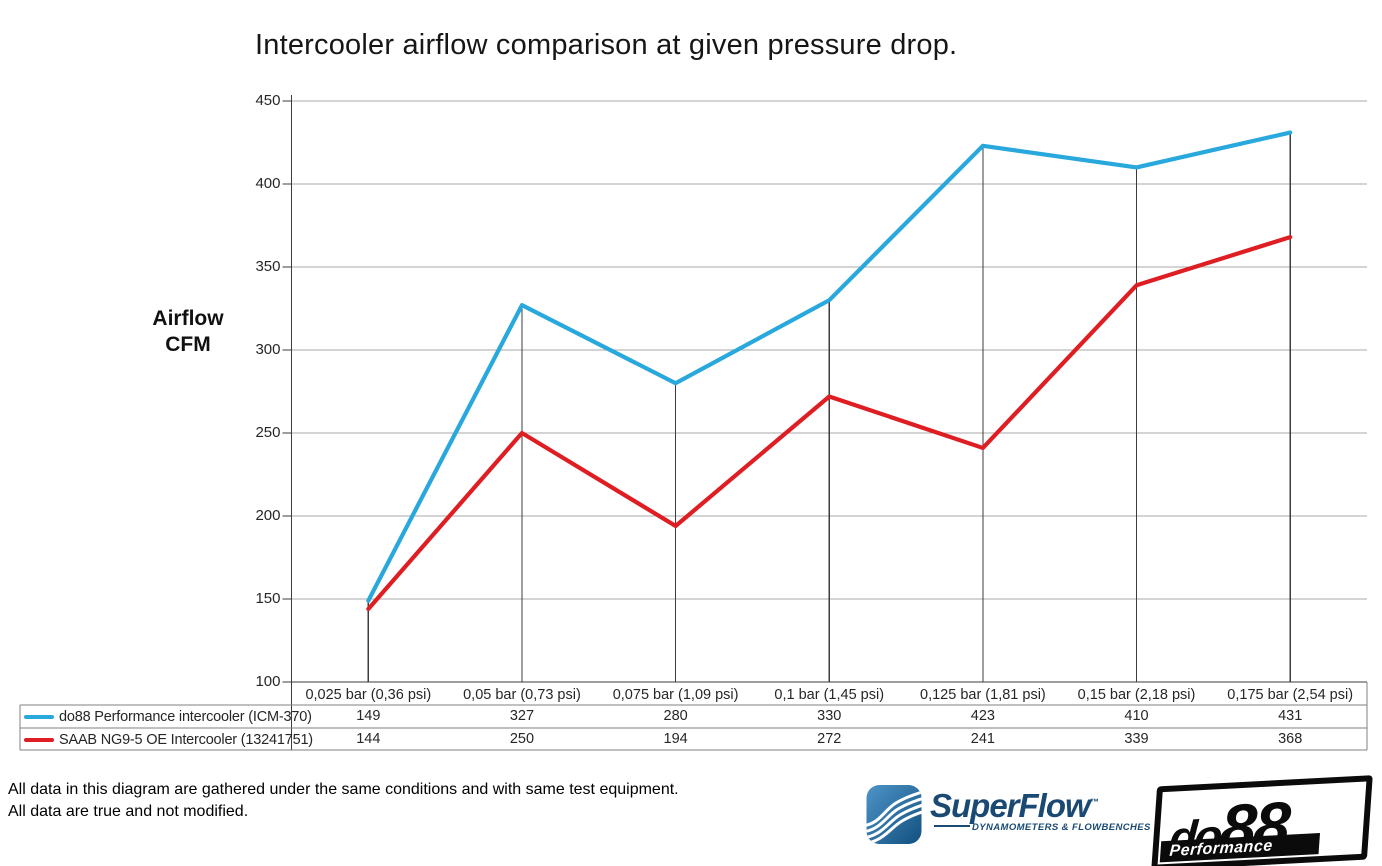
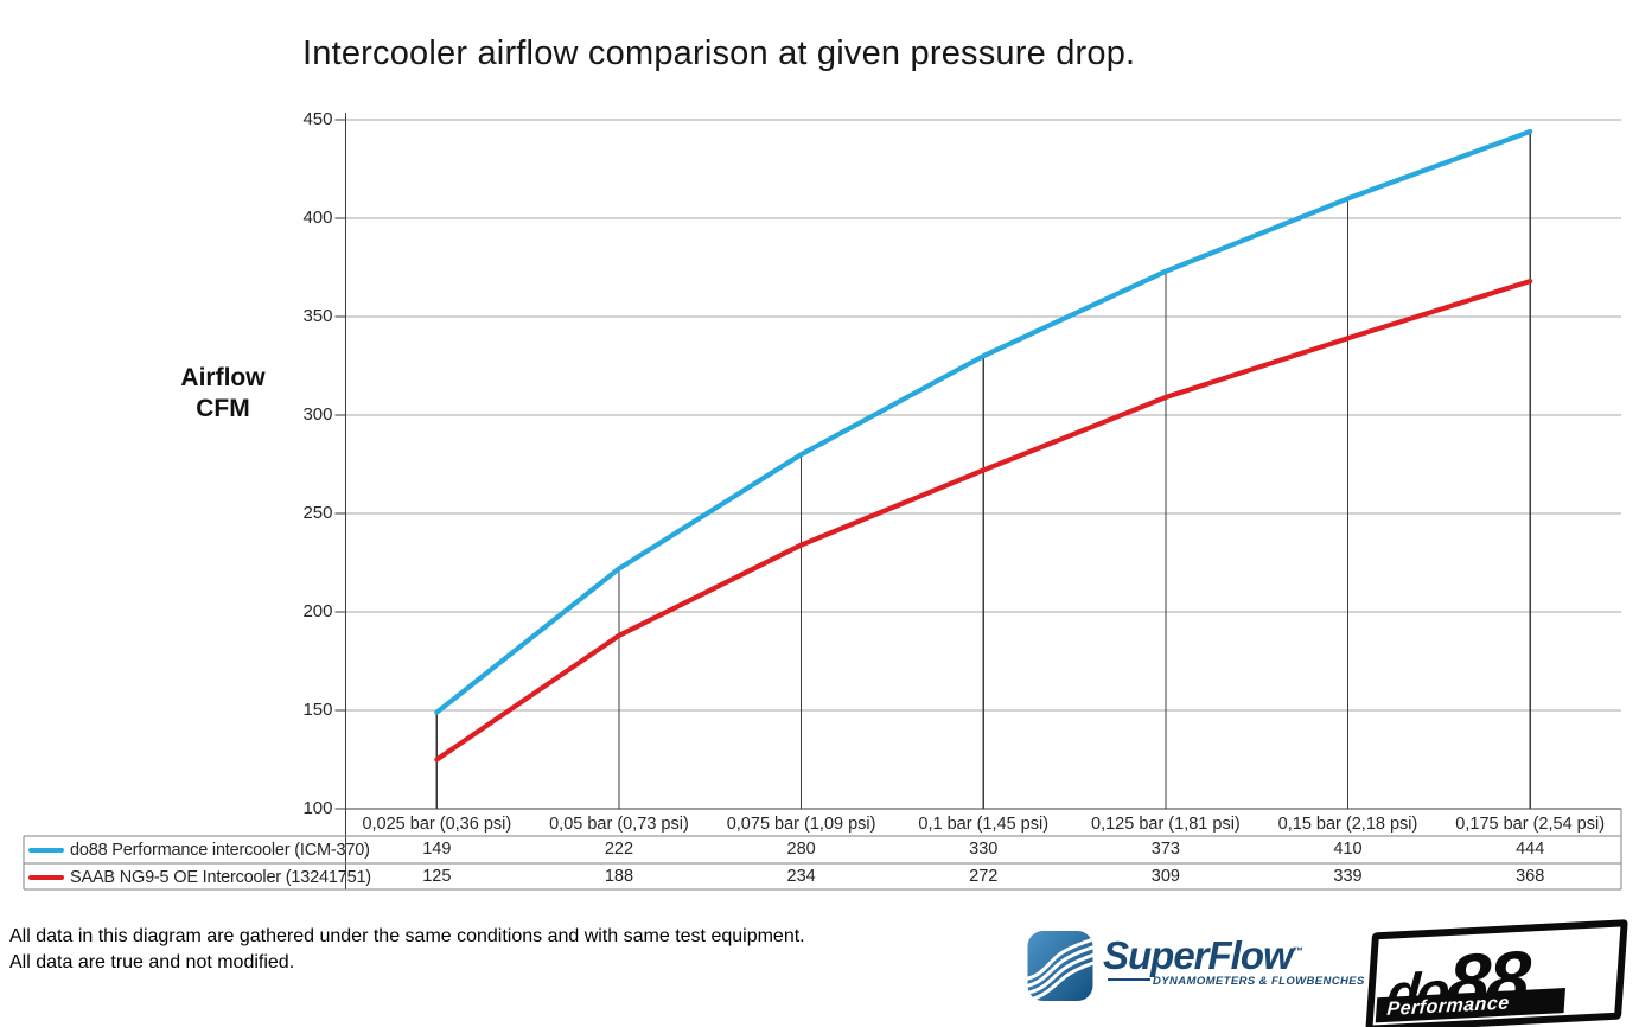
SAAB NG9-5 OE Intercooler (13241751)/0,025 bar (0,36 psi): 144 -> 125
do88 Performance intercooler (ICM-370)/0,05 bar (0,73 psi): 327 -> 222
SAAB NG9-5 OE Intercooler (13241751)/0,05 bar (0,73 psi): 250 -> 188
SAAB NG9-5 OE Intercooler (13241751)/0,075 bar (1,09 psi): 194 -> 234
do88 Performance intercooler (ICM-370)/0,125 bar (1,81 psi): 423 -> 373
SAAB NG9-5 OE Intercooler (13241751)/0,125 bar (1,81 psi): 241 -> 309
do88 Performance intercooler (ICM-370)/0,175 bar (2,54 psi): 431 -> 444
